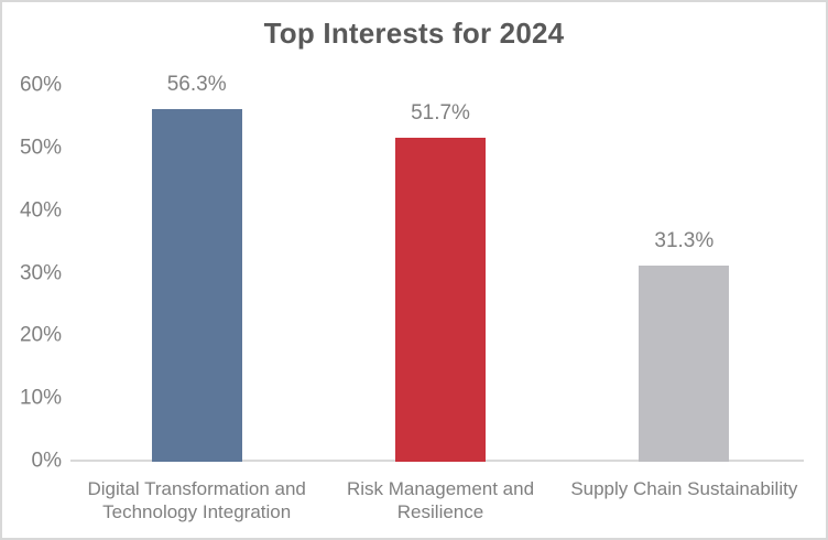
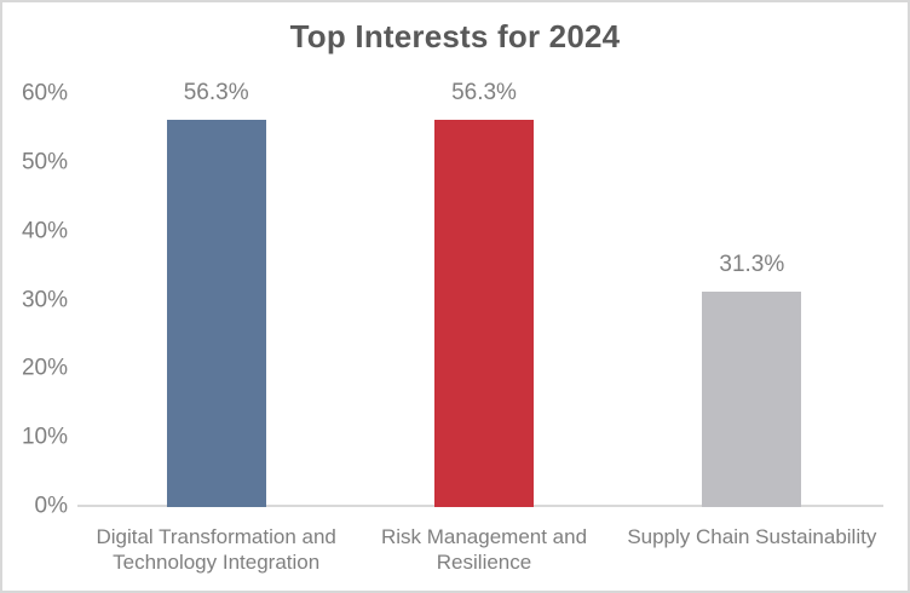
Risk Management and Resilience: 51.7% -> 56.3%
